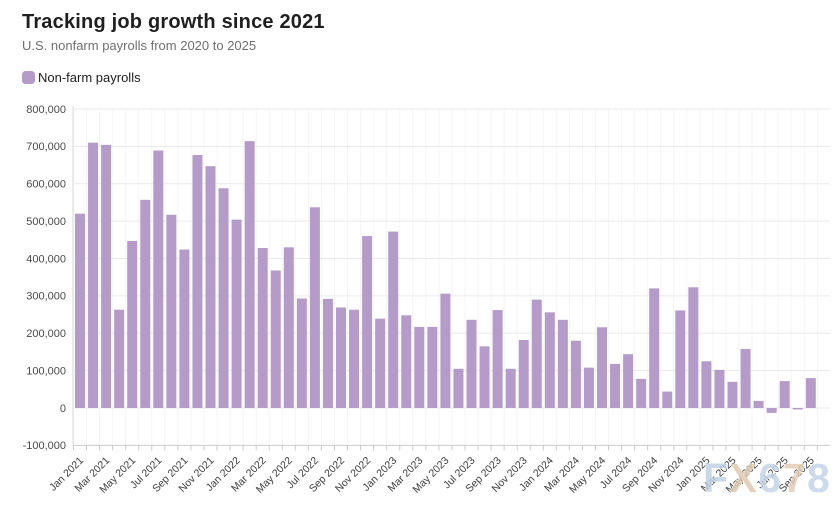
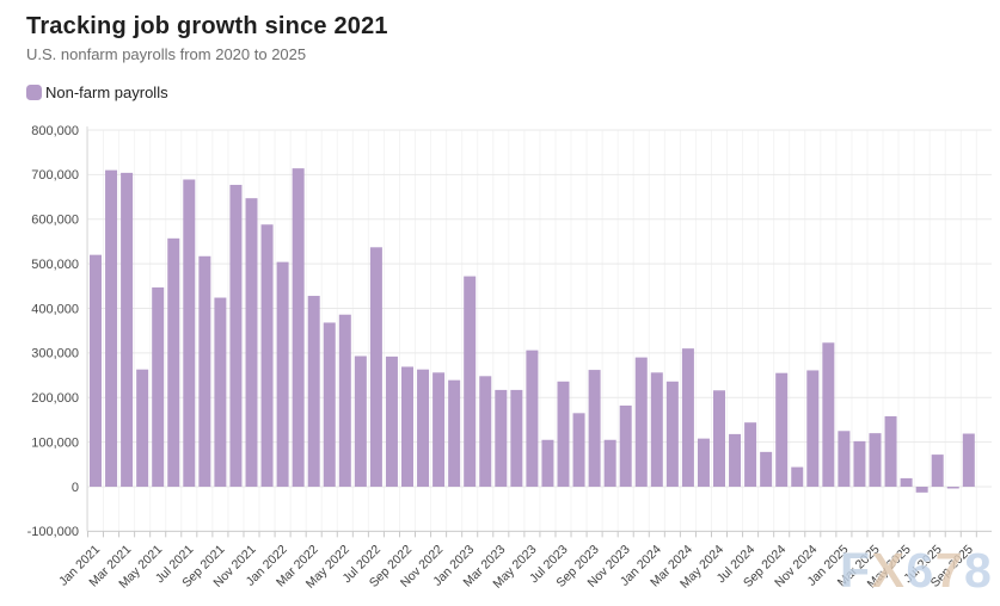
May 2022: 430000 -> 390000
Nov 2022: 460000 -> 260000
Mar 2024: 180000 -> 310000
Sep 2024: 320000 -> 260000
Mar 2025: 70000 -> 120000
Sep 2025: 80000 -> 120000
